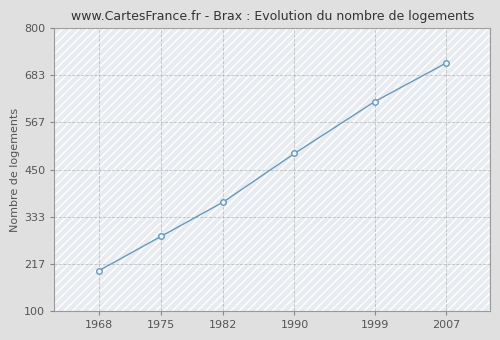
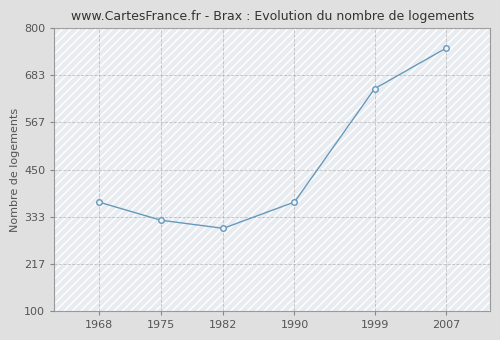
1968: 200 -> 370
1975: 285 -> 325
1982: 370 -> 305
1990: 490 -> 370
1999: 618 -> 650
2007: 713 -> 750
